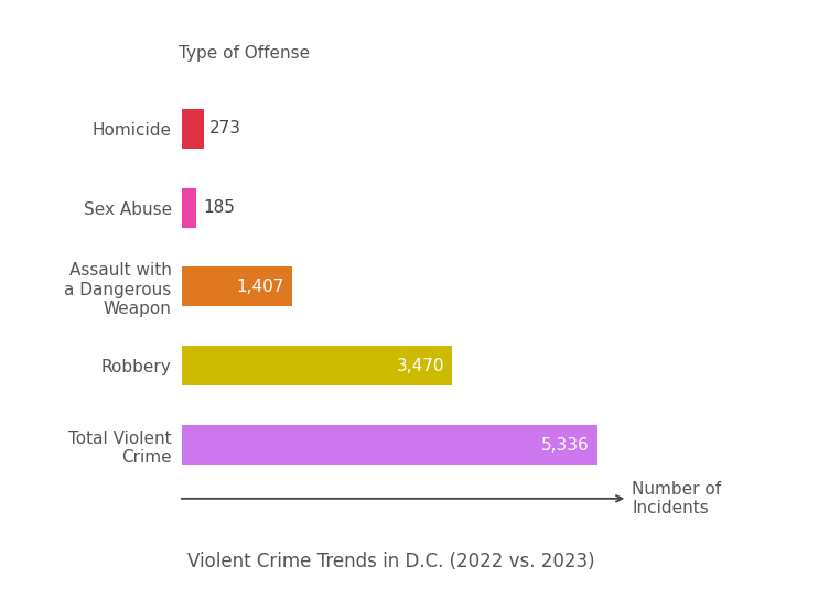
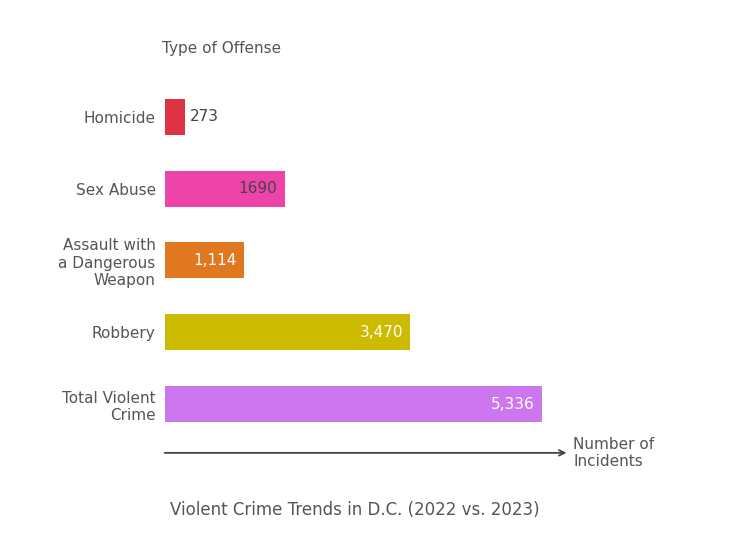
Sex Abuse: 185 -> 1690
Assault with a Dangerous Weapon: 1,407 -> 1,114
